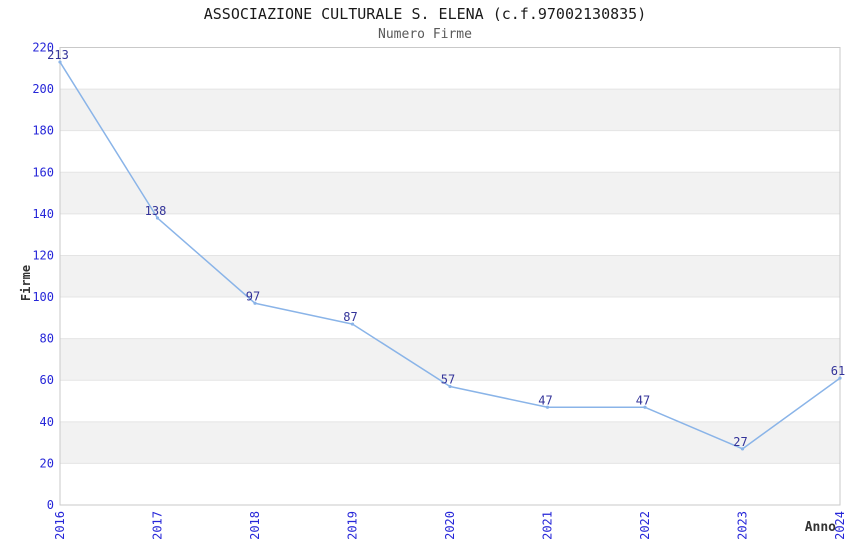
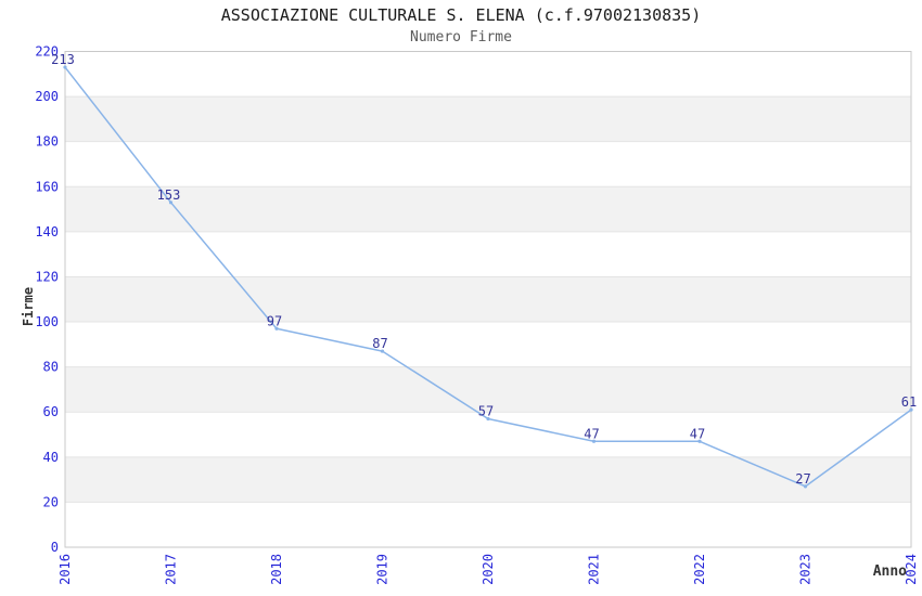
2017: 138 -> 153
